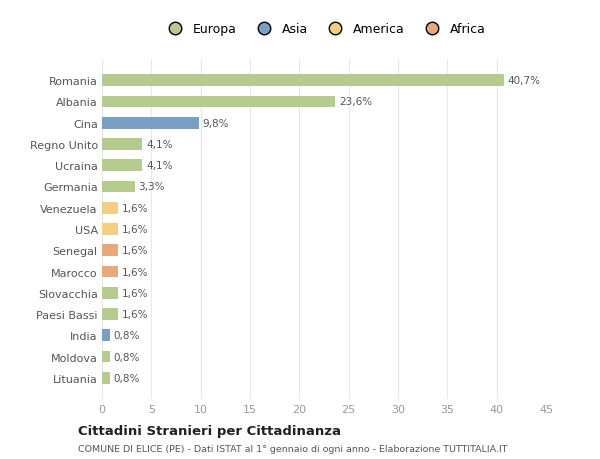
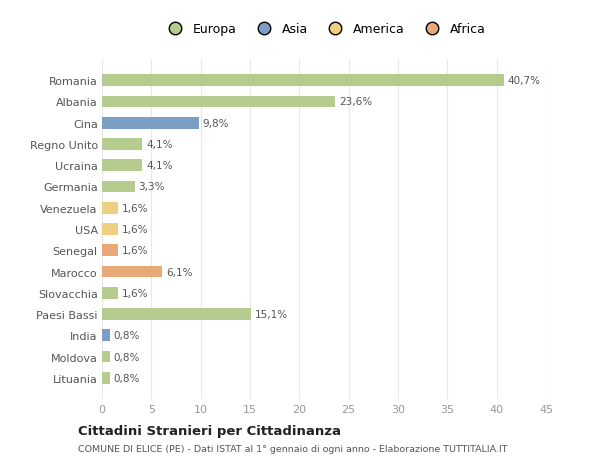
Marocco: 1,6% -> 6,1%
Paesi Bassi: 1,6% -> 15,1%
